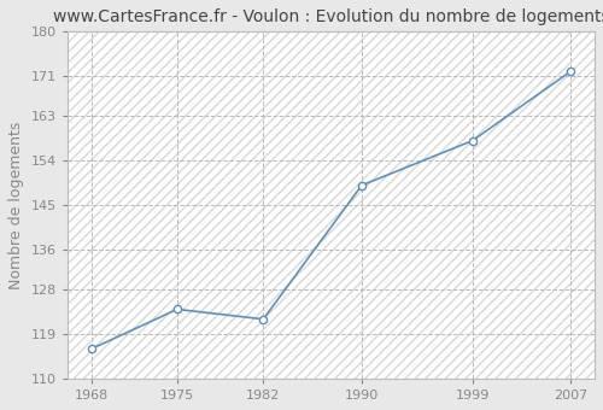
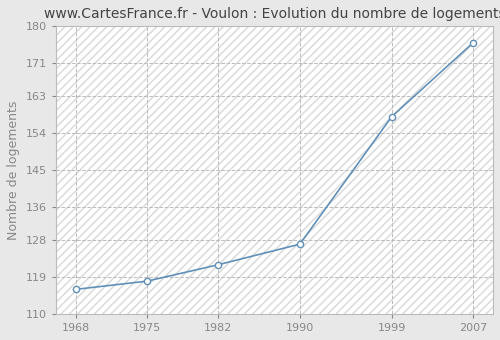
1975: 124 -> 118
1990: 149 -> 127
2007: 172 -> 176
